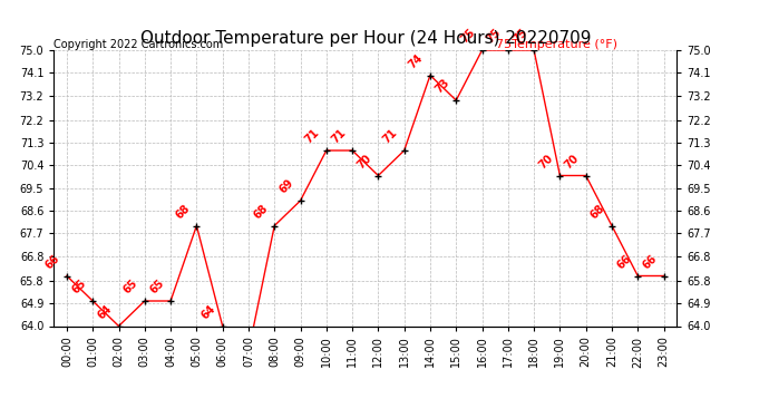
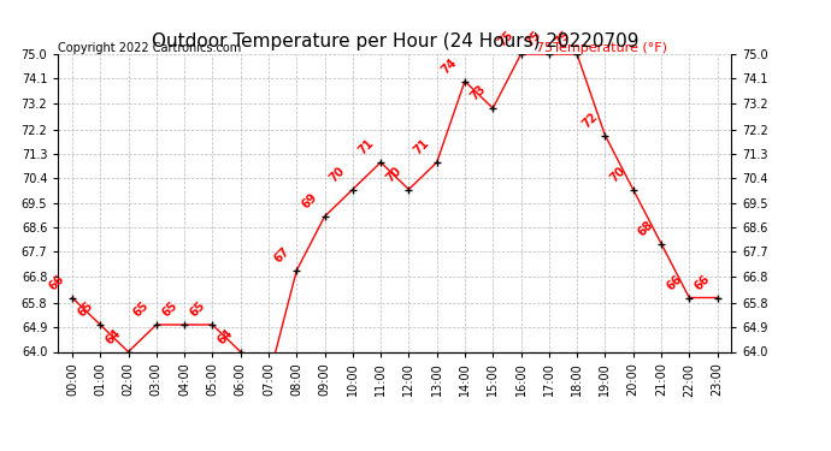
05:00: 68 -> 65
08:00: 68 -> 67
10:00: 71 -> 70
19:00: 70 -> 72
